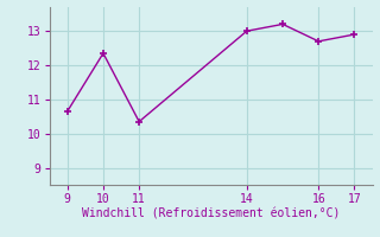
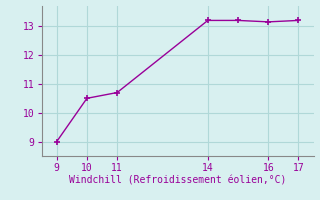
9: 10.65 -> 9.00
10: 12.35 -> 10.50
11: 10.35 -> 10.70
14: 13.00 -> 13.20
16: 12.70 -> 13.15
17: 12.90 -> 13.20
